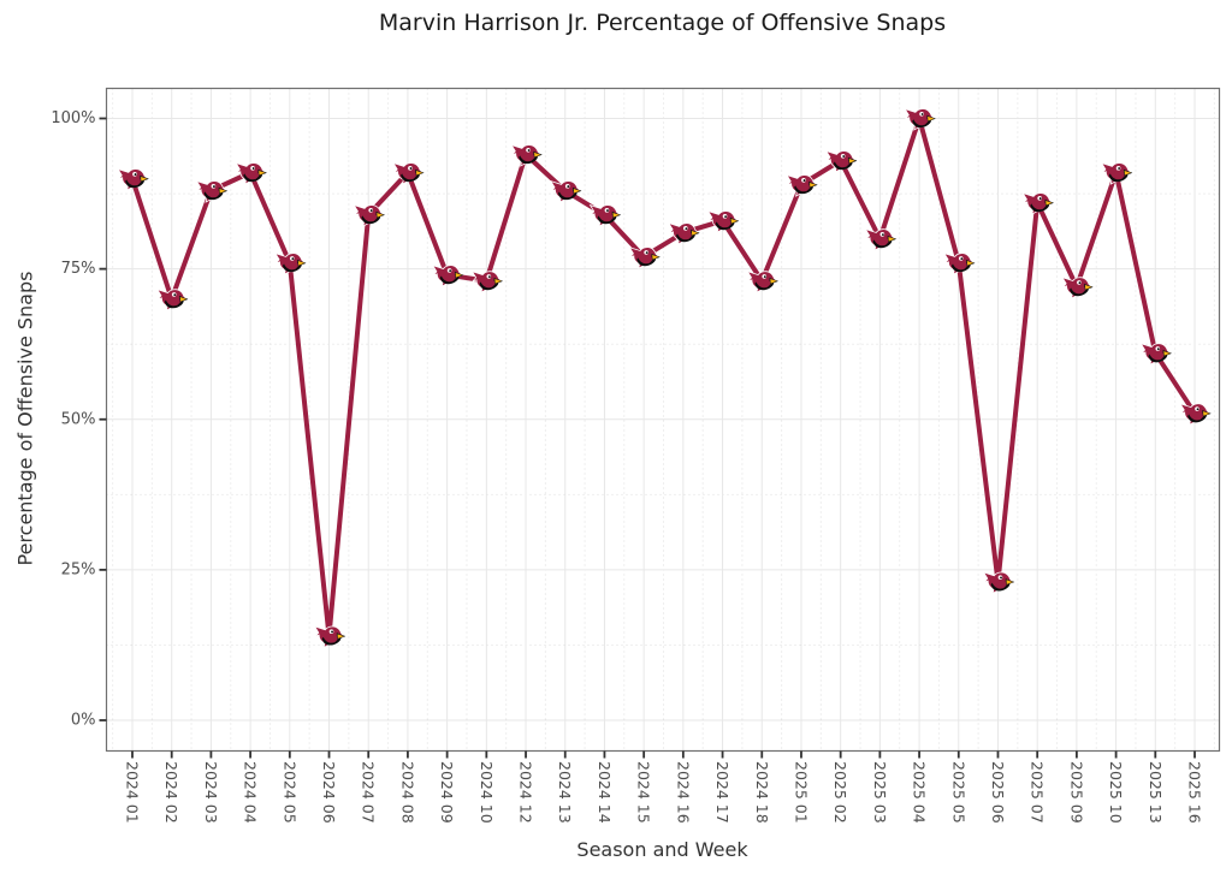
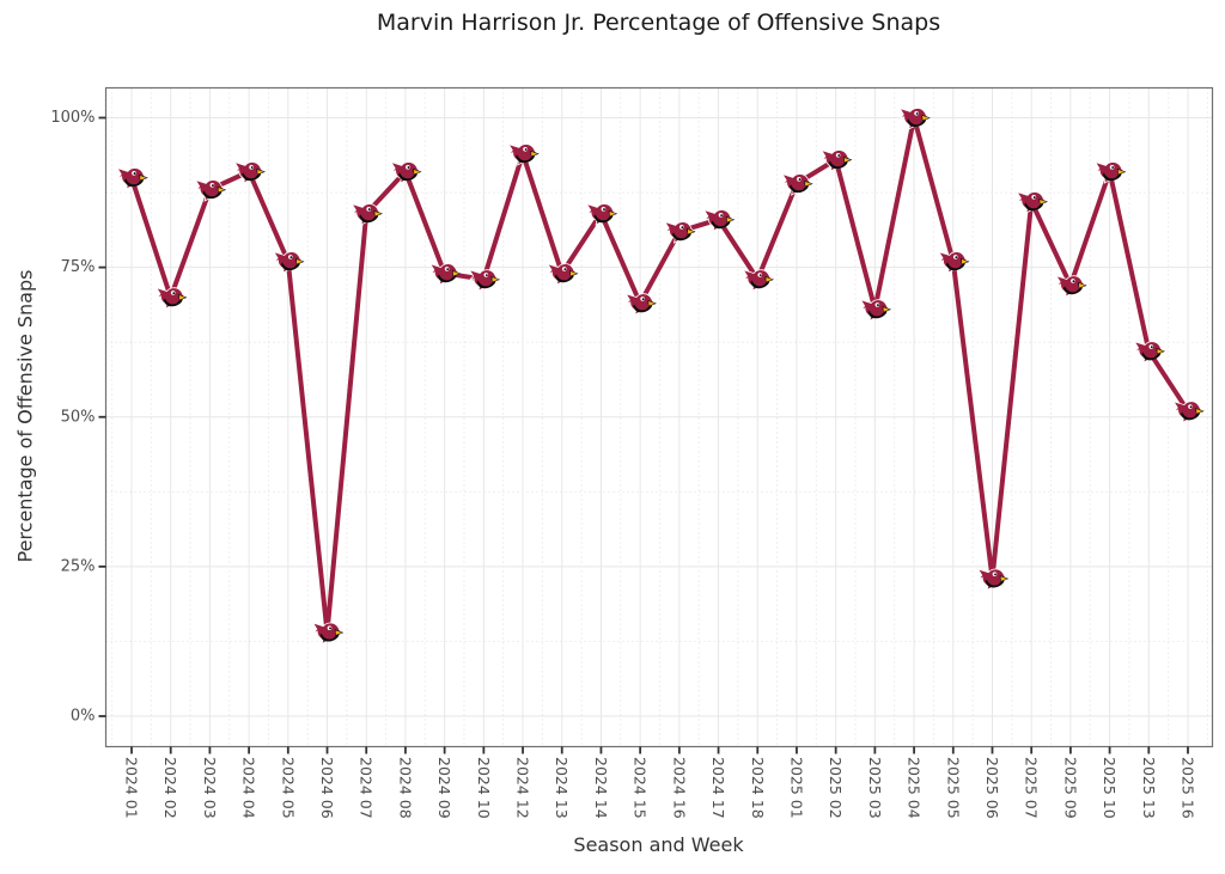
2024 13: 88% -> 74%
2024 15: 77% -> 69%
2025 03: 80% -> 68%
